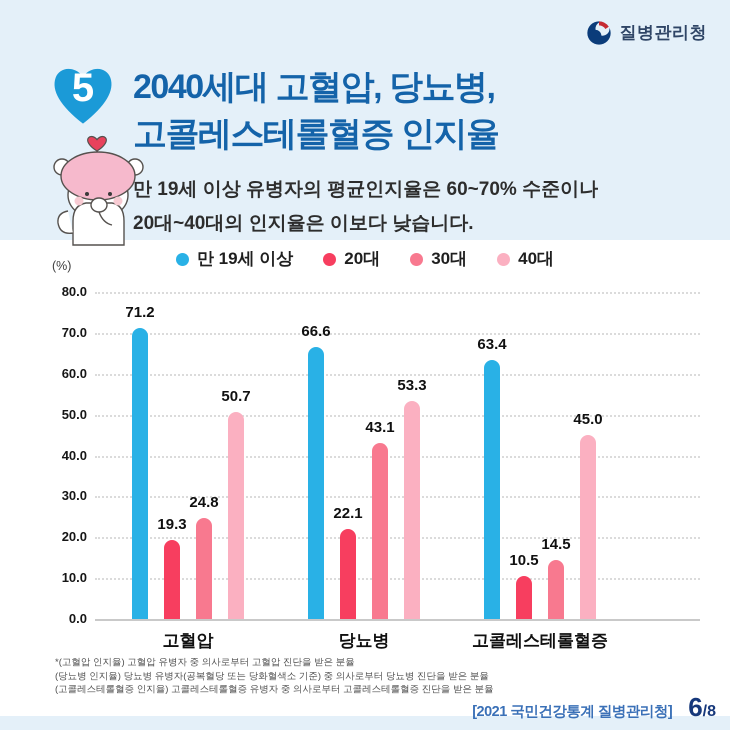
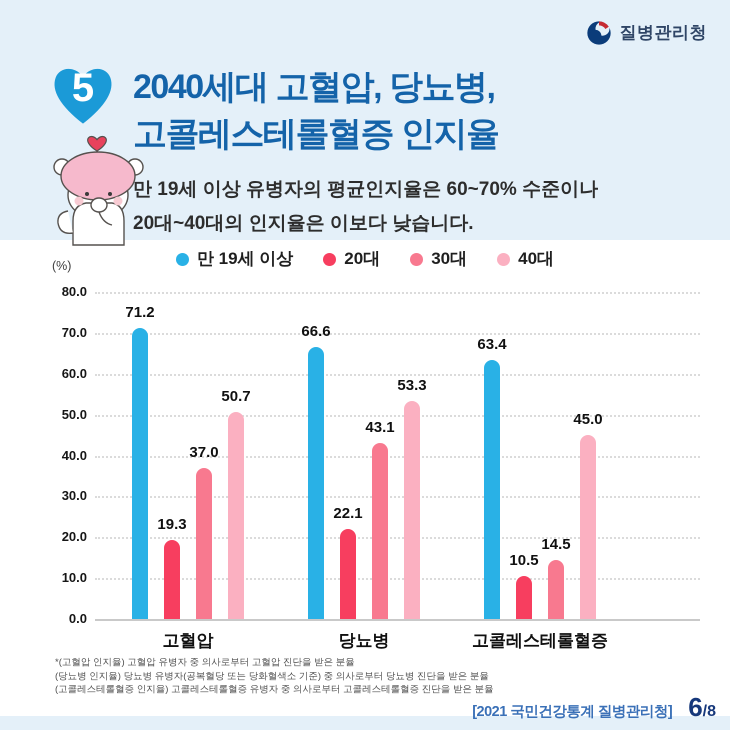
30대/고혈압: 24.8 -> 37.0
